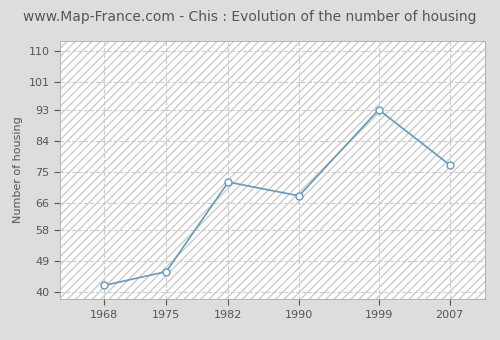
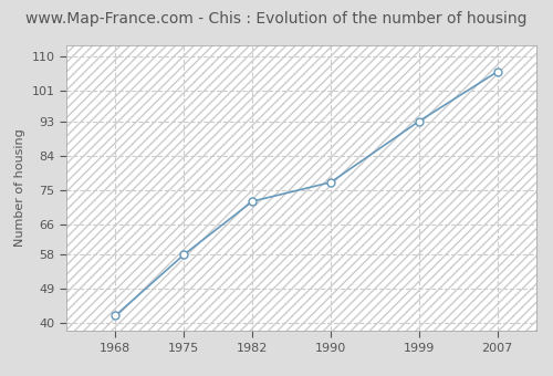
1975: 46 -> 58
1990: 68 -> 77
2007: 77 -> 106
